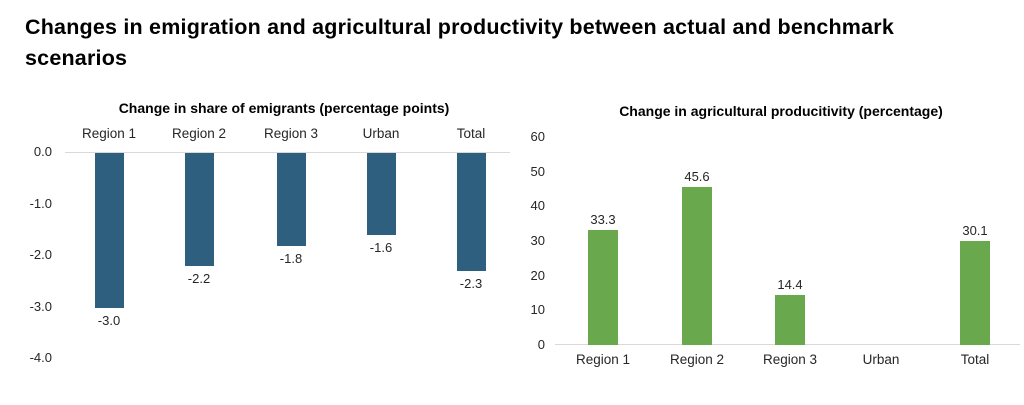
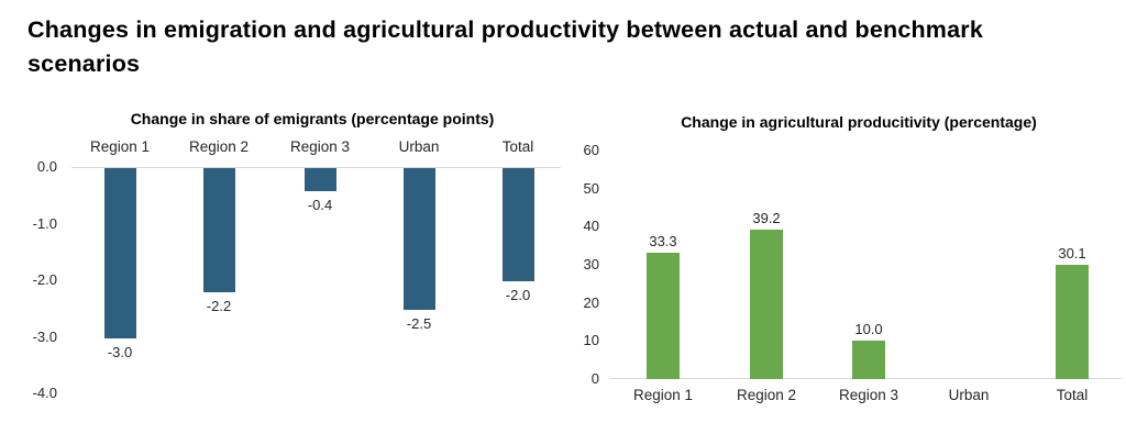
Change in share of emigrants (percentage points)/Region 3: -1.8 -> -0.4
Change in share of emigrants (percentage points)/Urban: -1.6 -> -2.5
Change in share of emigrants (percentage points)/Total: -2.3 -> -2.0
Change in agricultural producitivity (percentage)/Region 2: 45.6 -> 39.2
Change in agricultural producitivity (percentage)/Region 3: 14.4 -> 10.0
